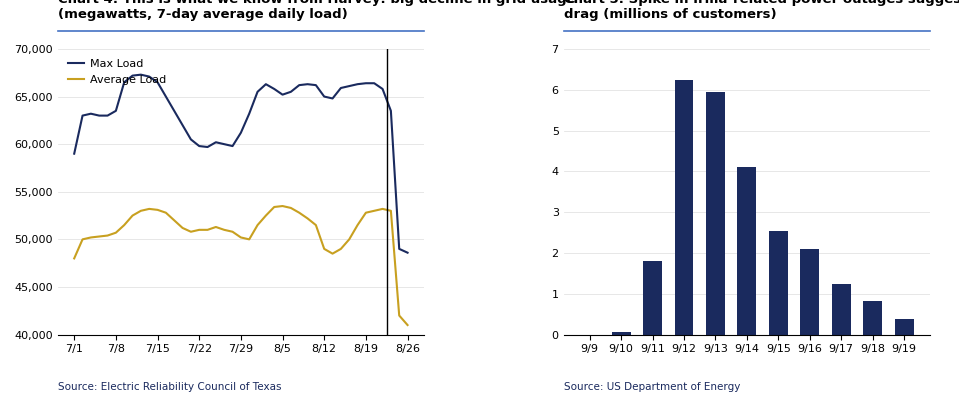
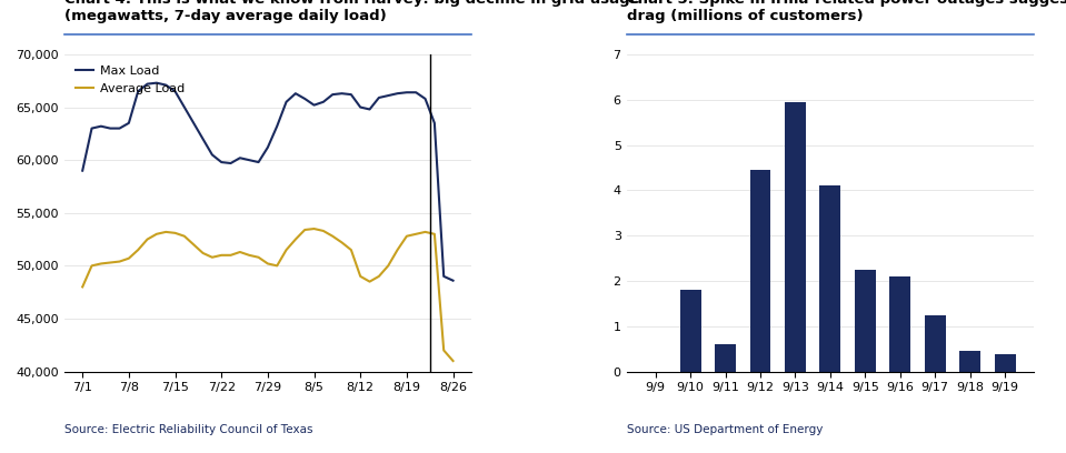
9/10: 0.07 -> 1.80
9/11: 1.80 -> 0.60
9/12: 6.25 -> 4.45
9/15: 2.55 -> 2.25
9/18: 0.82 -> 0.45
